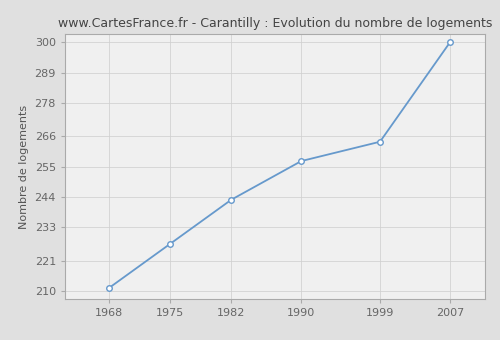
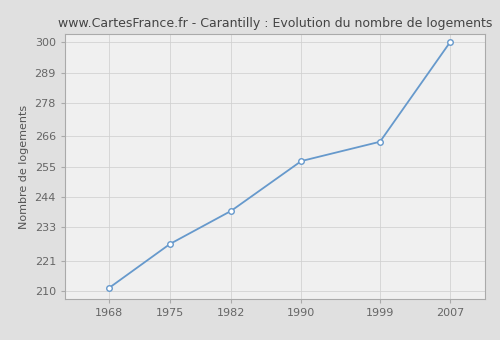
1982: 243 -> 239
